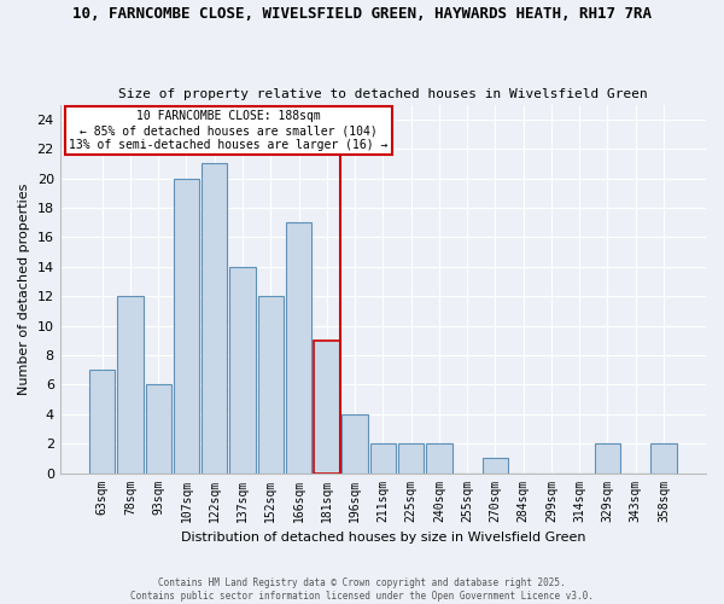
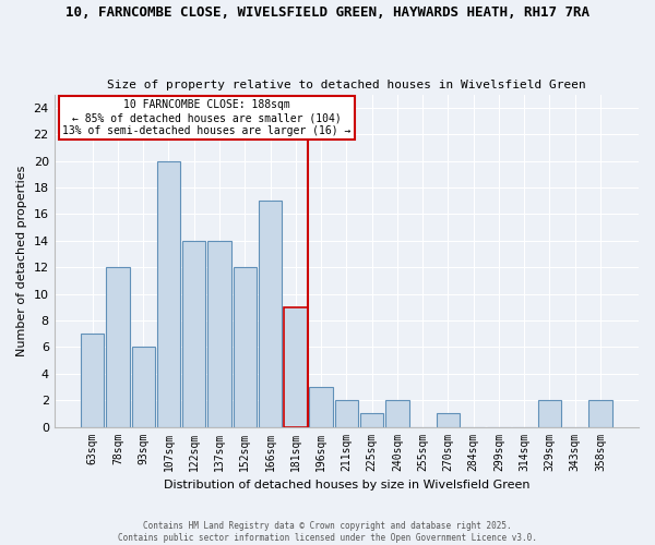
122sqm: 21 -> 14
196sqm: 4 -> 3
225sqm: 2 -> 1
